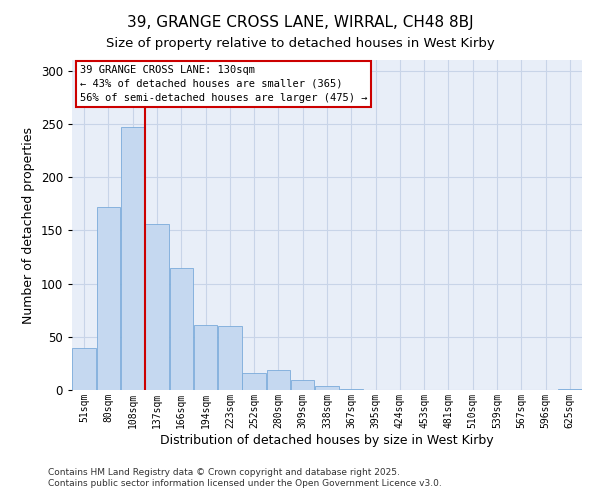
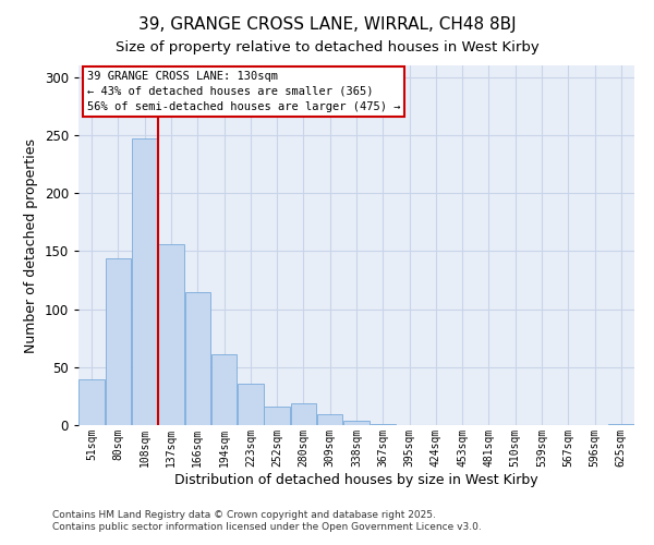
80sqm: 172 -> 144
223sqm: 60 -> 36
